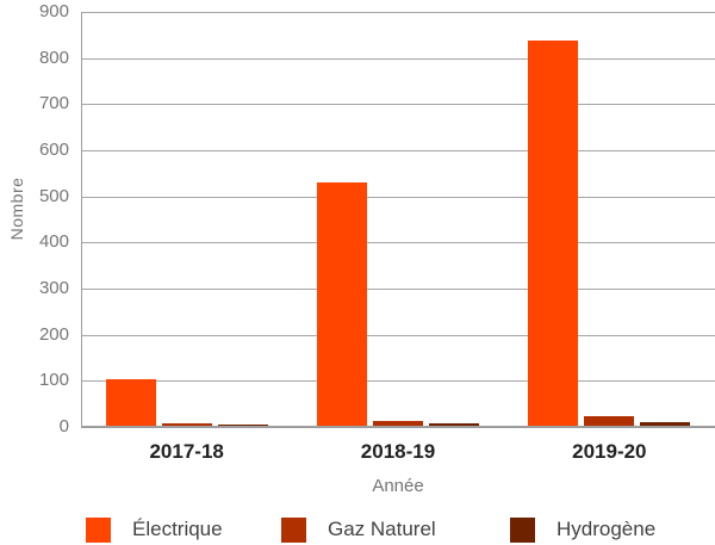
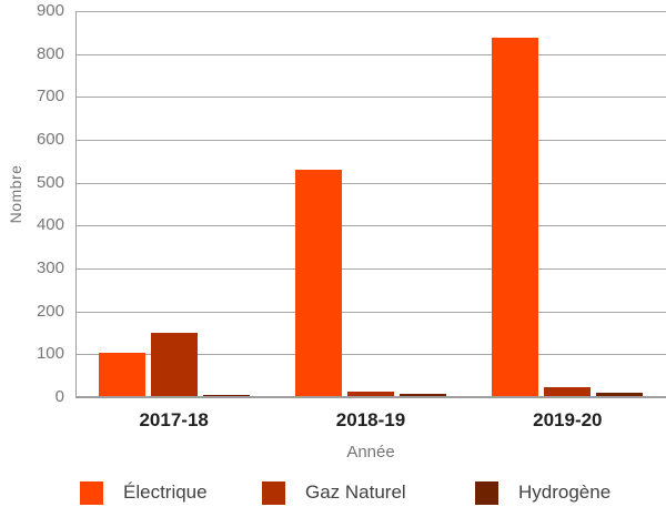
Gaz Naturel/2017-18: 10 -> 150
